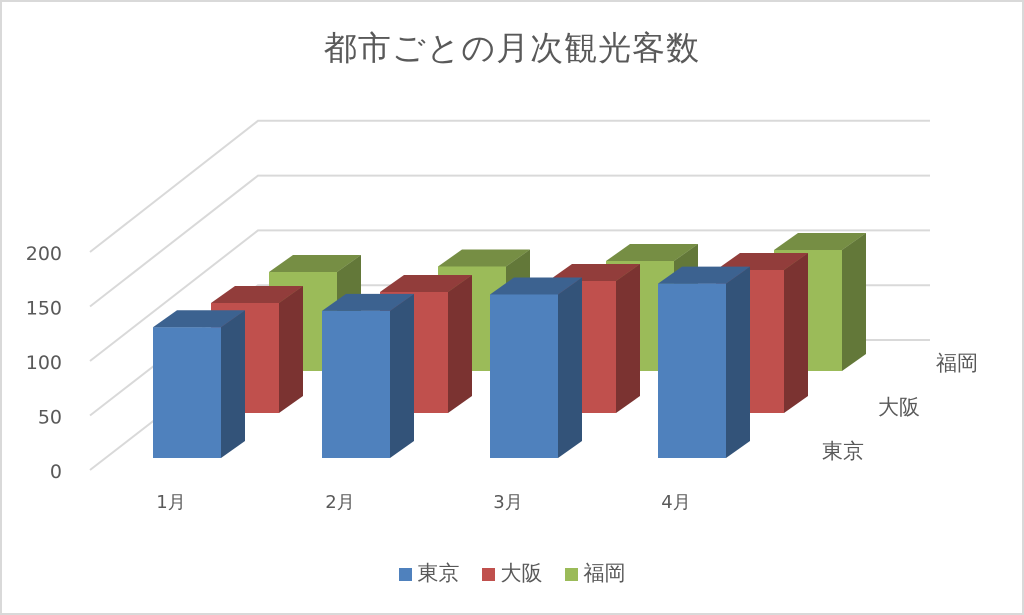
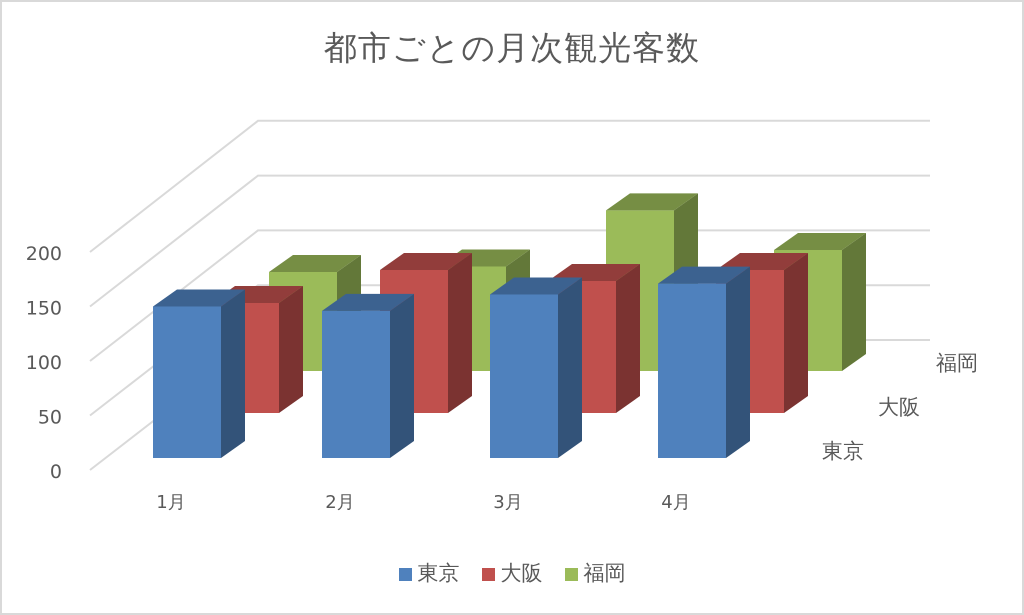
東京/1月: 120 -> 139
大阪/2月: 110 -> 130
福岡/3月: 100 -> 146
